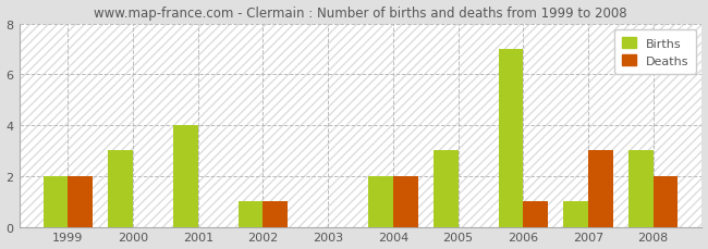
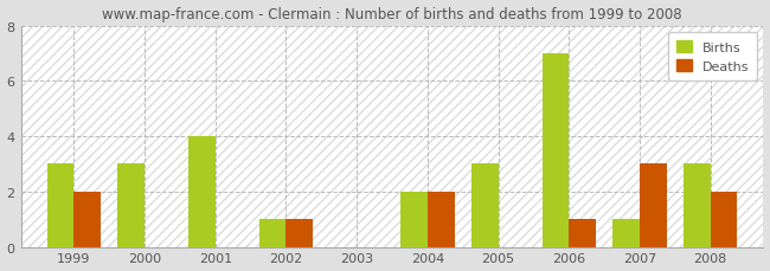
Births/1999: 2 -> 3
